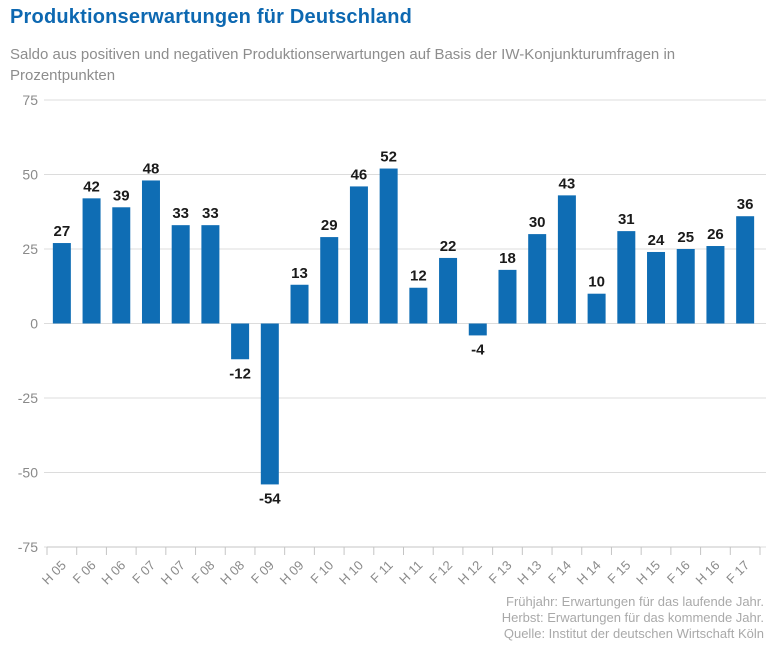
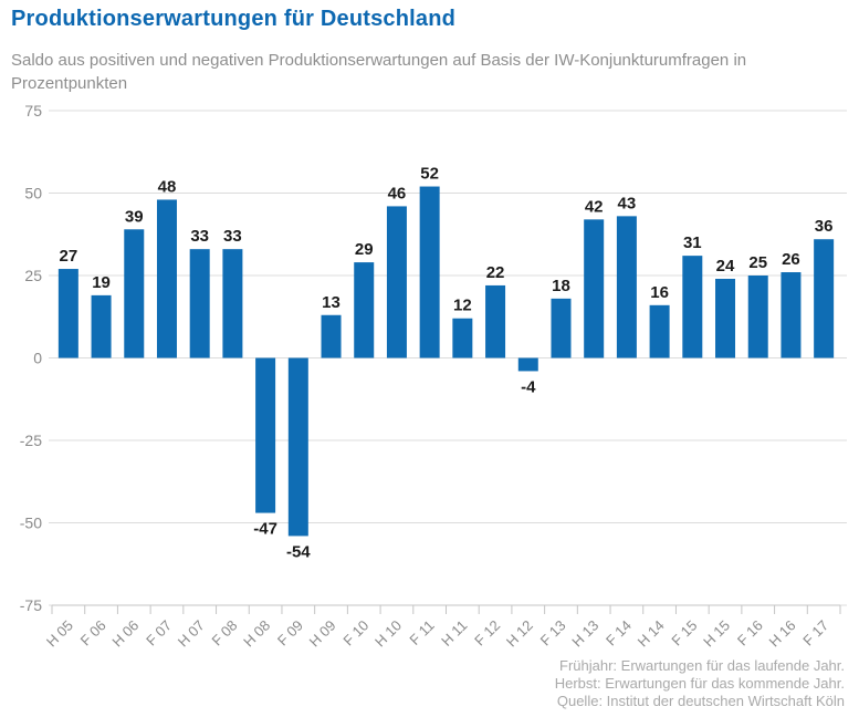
F 06: 42 -> 19
H 08: -12 -> -47
H 13: 30 -> 42
H 14: 10 -> 16
